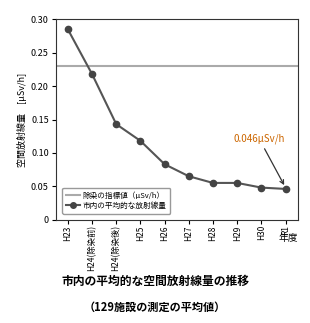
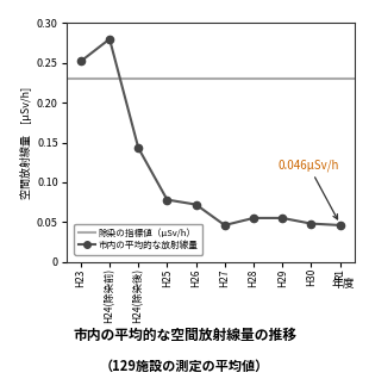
H23: 0.285 -> 0.252
H24(除染前): 0.218 -> 0.280
H25: 0.118 -> 0.078
H26: 0.083 -> 0.072
H27: 0.065 -> 0.046
